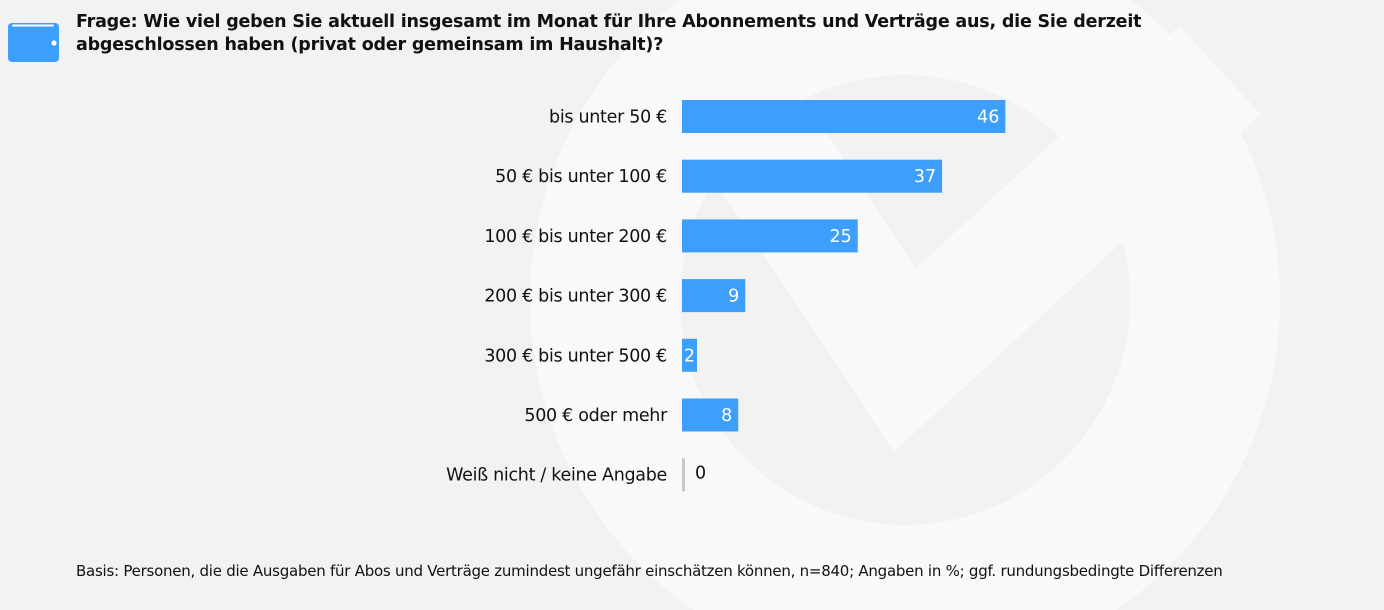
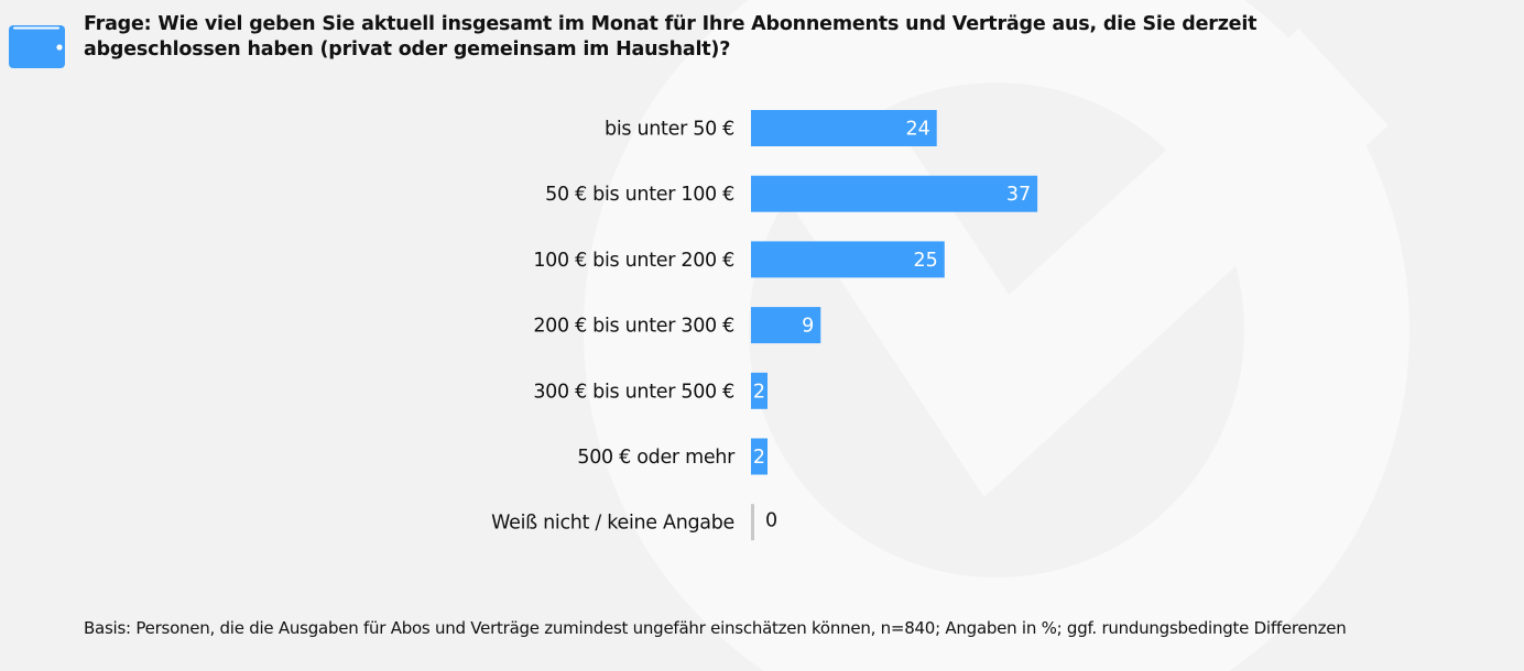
bis unter 50 €: 46 -> 24
500 € oder mehr: 8 -> 2
